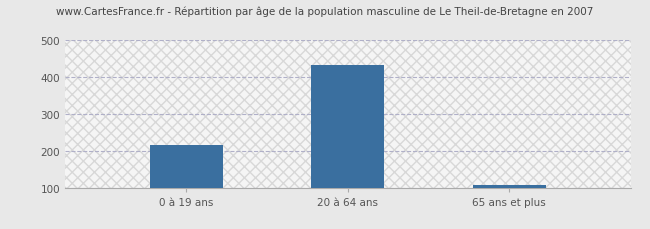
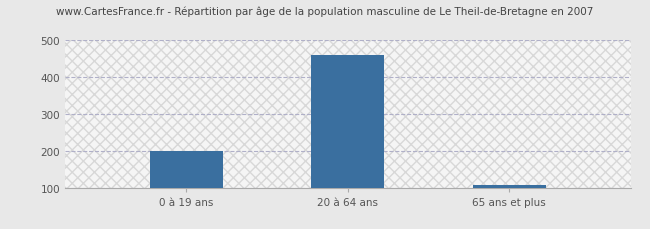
0 à 19 ans: 217 -> 200
20 à 64 ans: 432 -> 460
